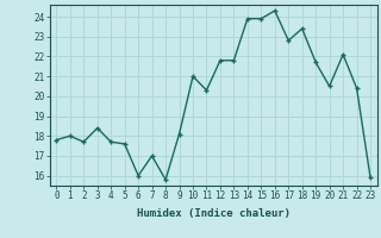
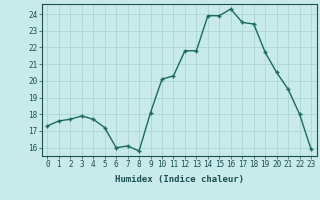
0: 17.8 -> 17.3
1: 18.0 -> 17.6
3: 18.4 -> 17.9
5: 17.6 -> 17.2
7: 17.0 -> 16.1
10: 21.0 -> 20.1
17: 22.8 -> 23.5
21: 22.1 -> 19.5
22: 20.4 -> 18.0
